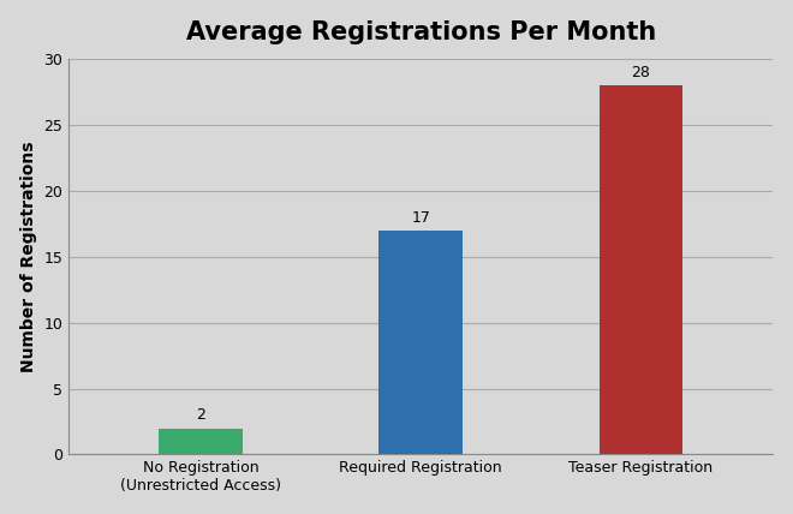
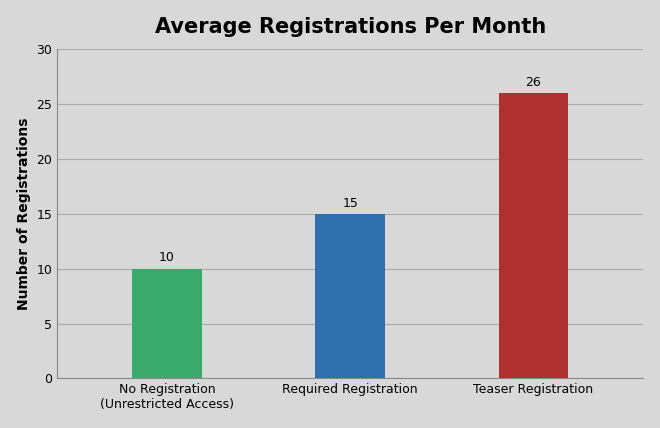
No Registration (Unrestricted Access): 2 -> 10
Required Registration: 17 -> 15
Teaser Registration: 28 -> 26
